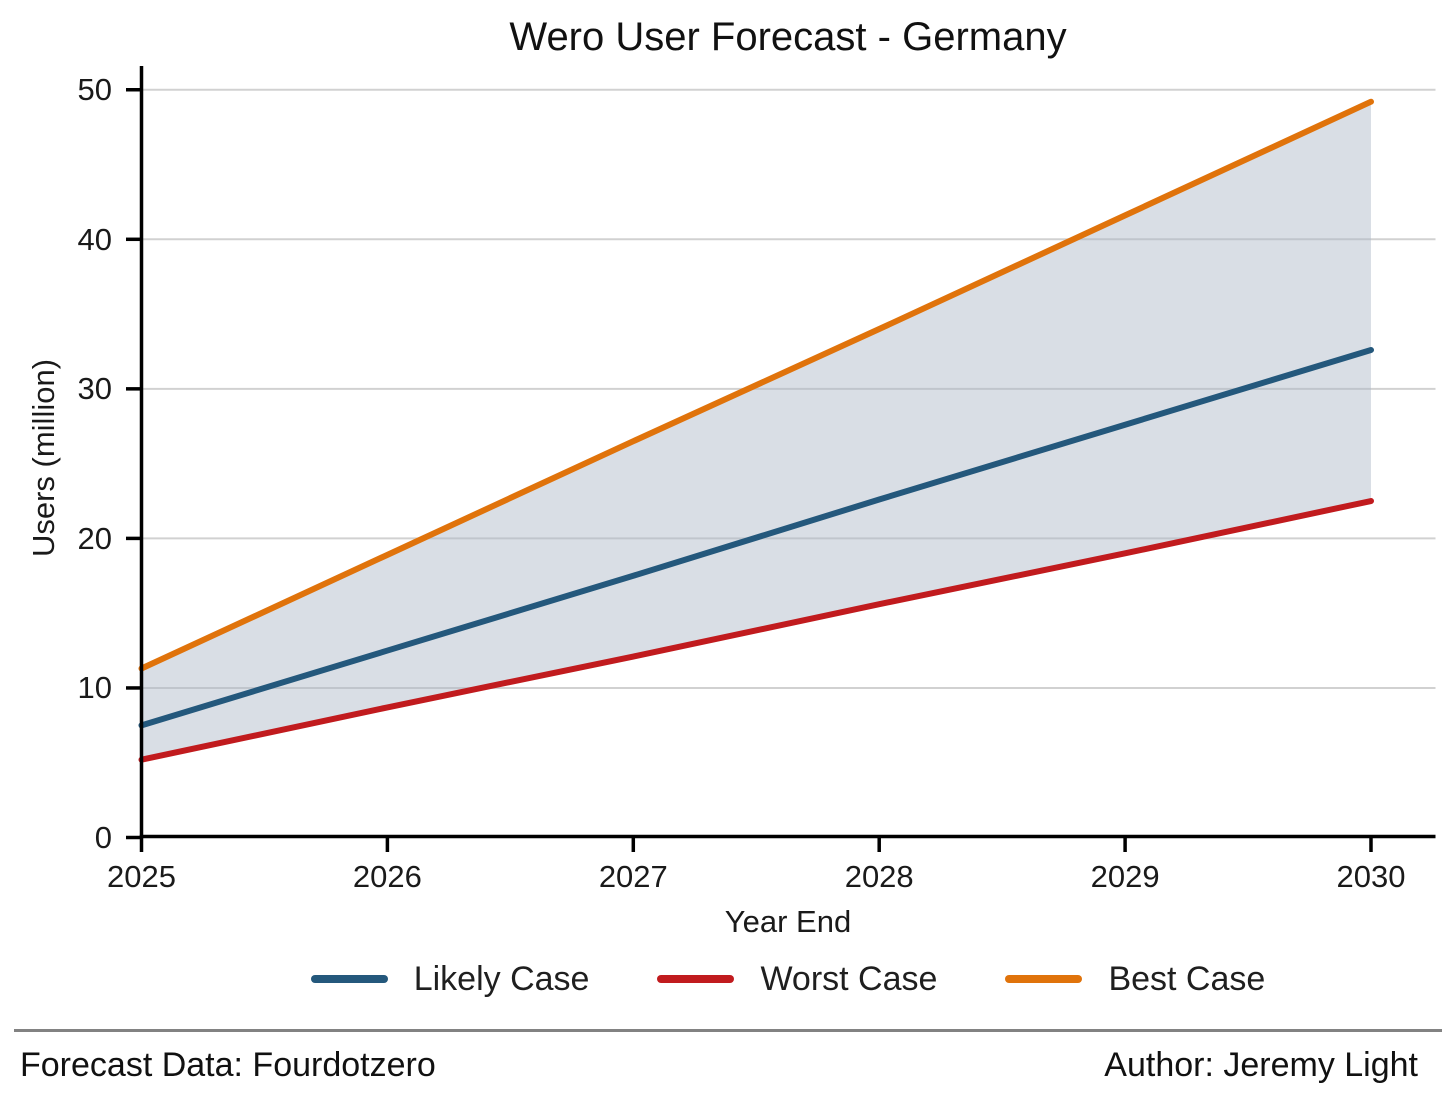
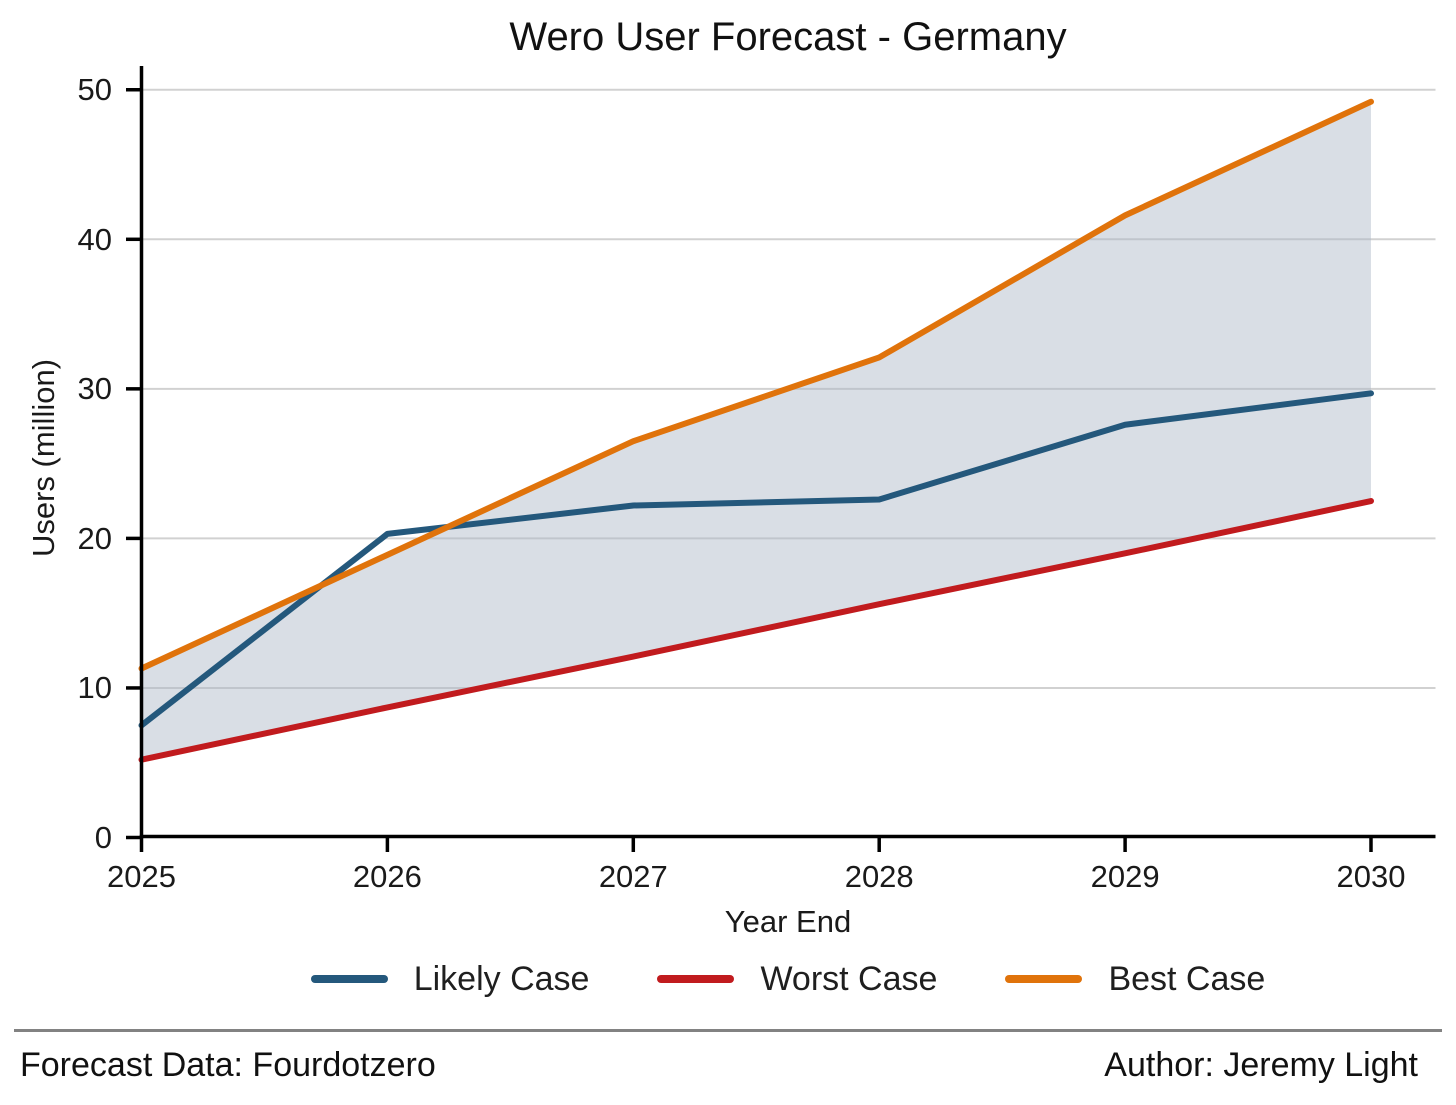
Likely Case/2026: 12.5 -> 20.3
Likely Case/2027: 17.5 -> 22.2
Best Case/2028: 34.0 -> 32.1
Likely Case/2030: 32.6 -> 29.7
